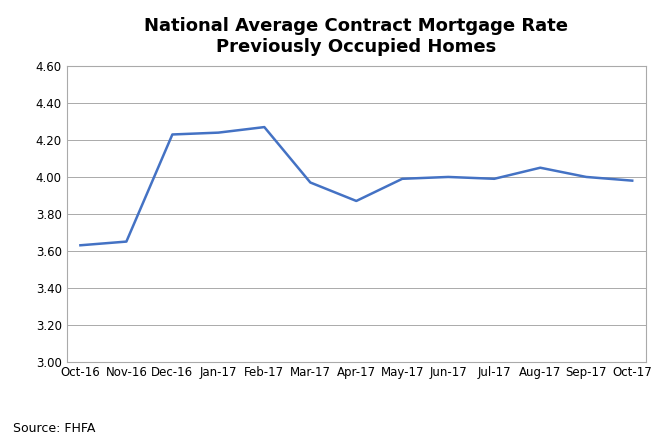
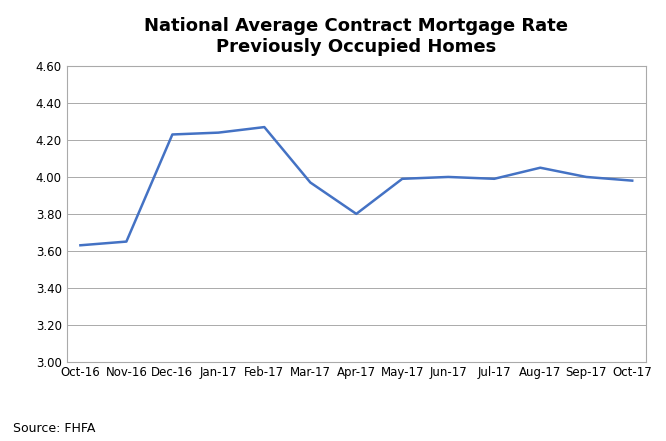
Apr-17: 3.87 -> 3.80
